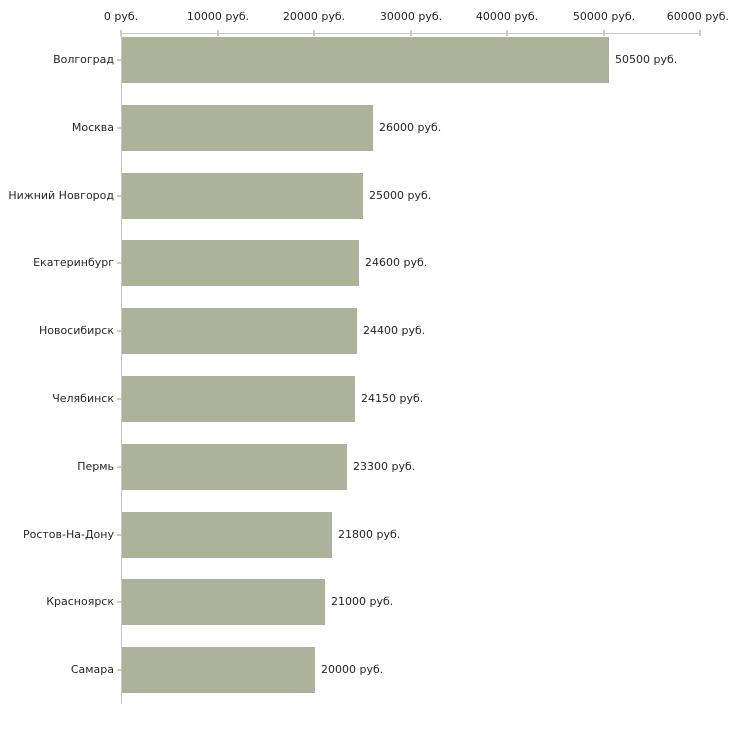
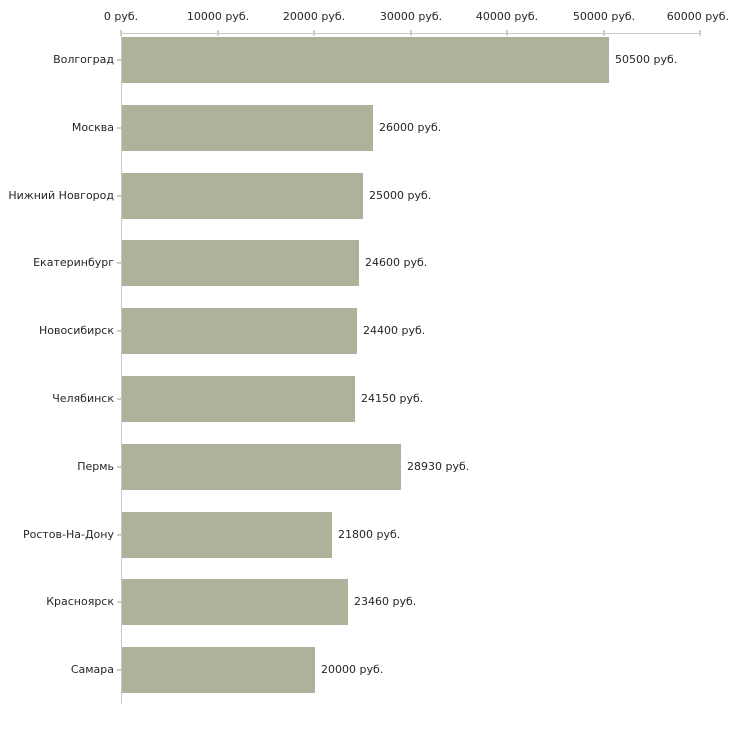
Пермь: 23300 -> 28930
Красноярск: 21000 -> 23460
